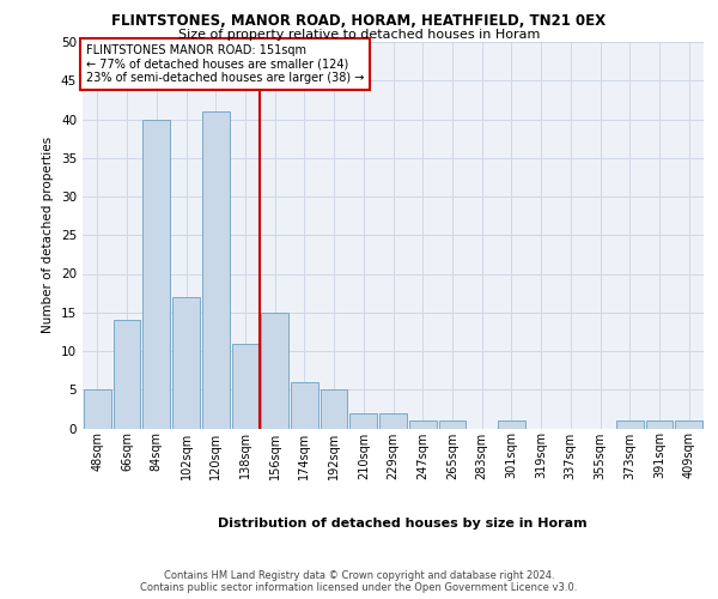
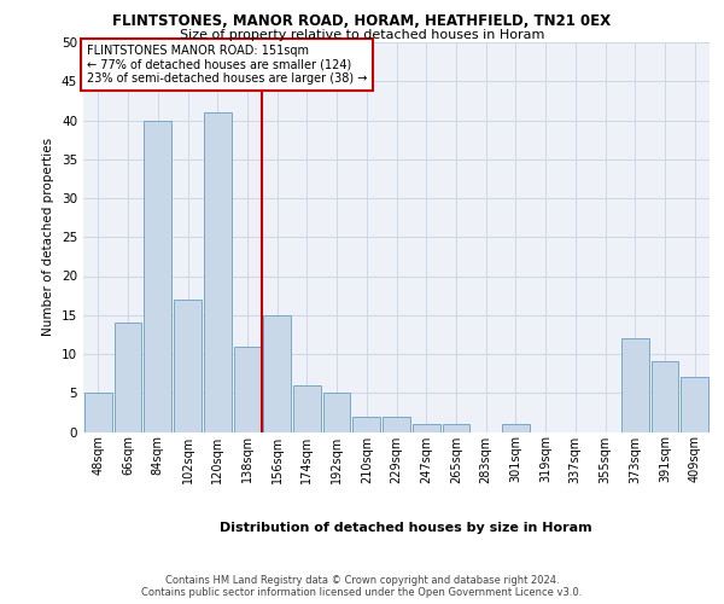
373sqm: 1 -> 12
391sqm: 1 -> 9
409sqm: 1 -> 7
